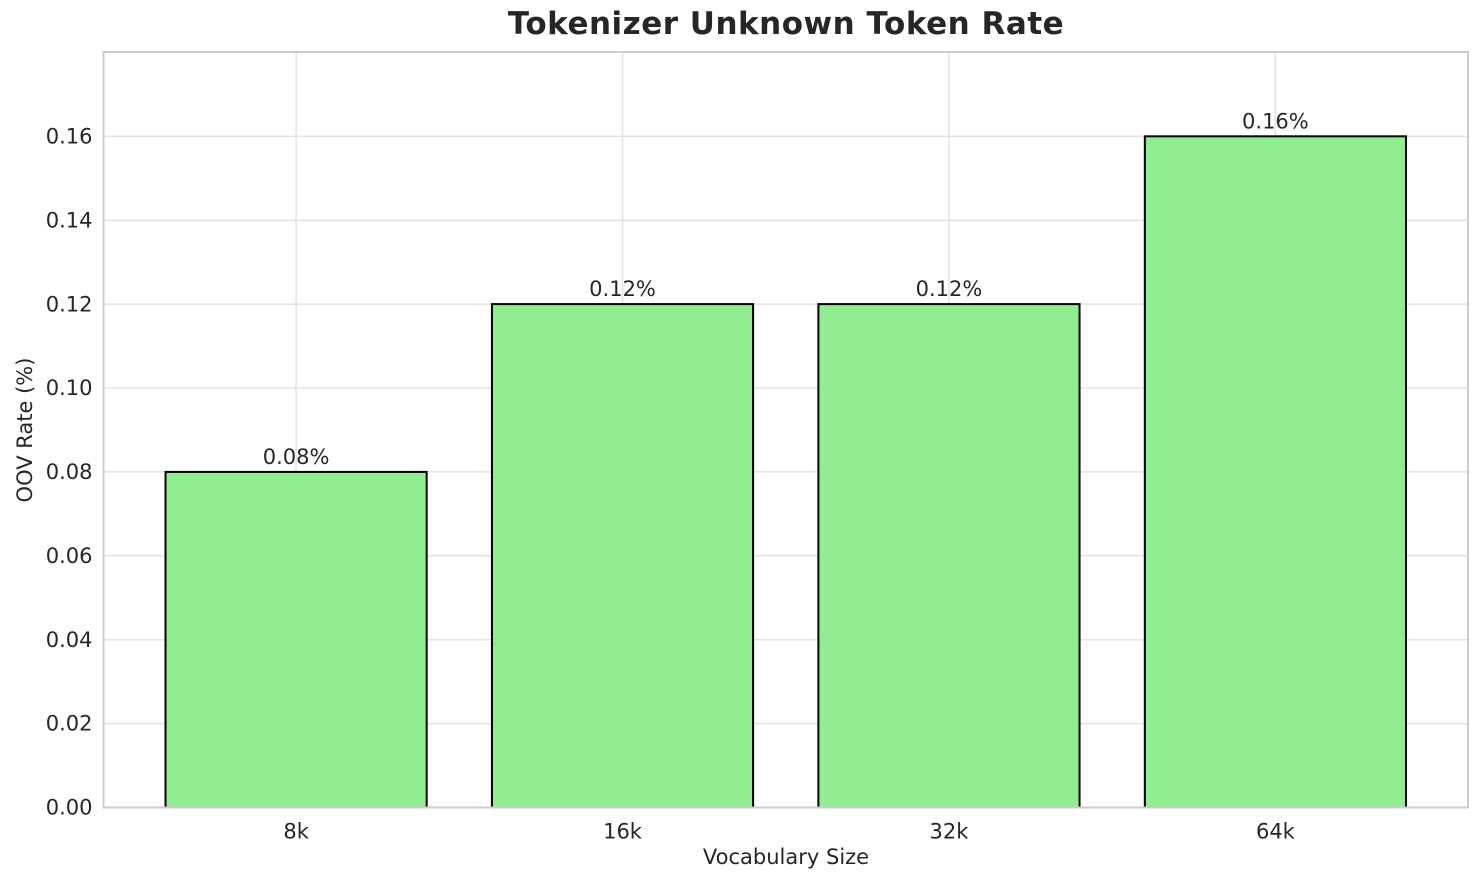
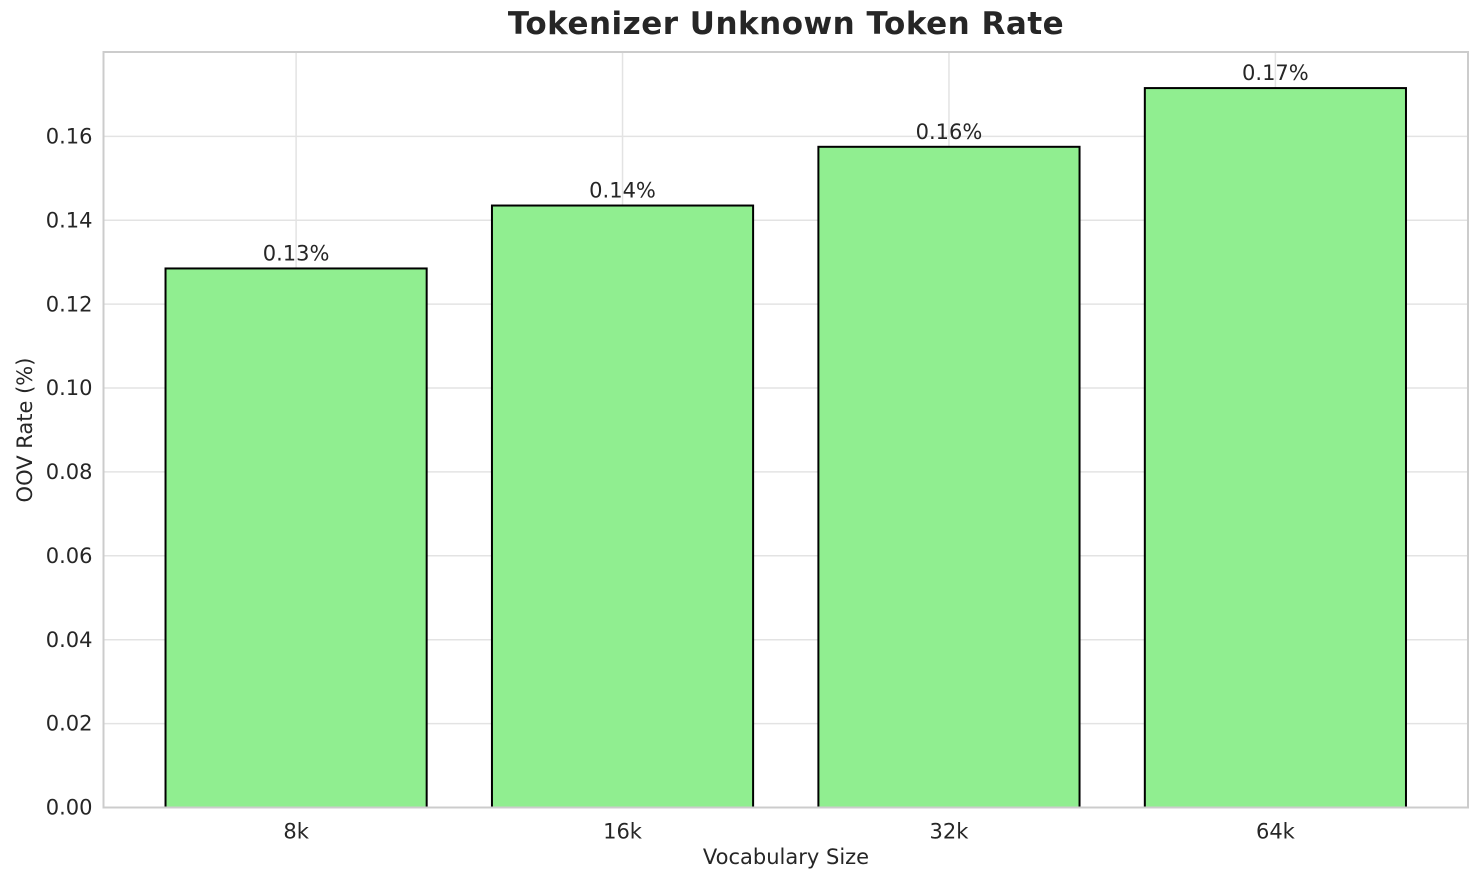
8k: 0.08% -> 0.13%
16k: 0.12% -> 0.14%
32k: 0.12% -> 0.16%
64k: 0.16% -> 0.17%
